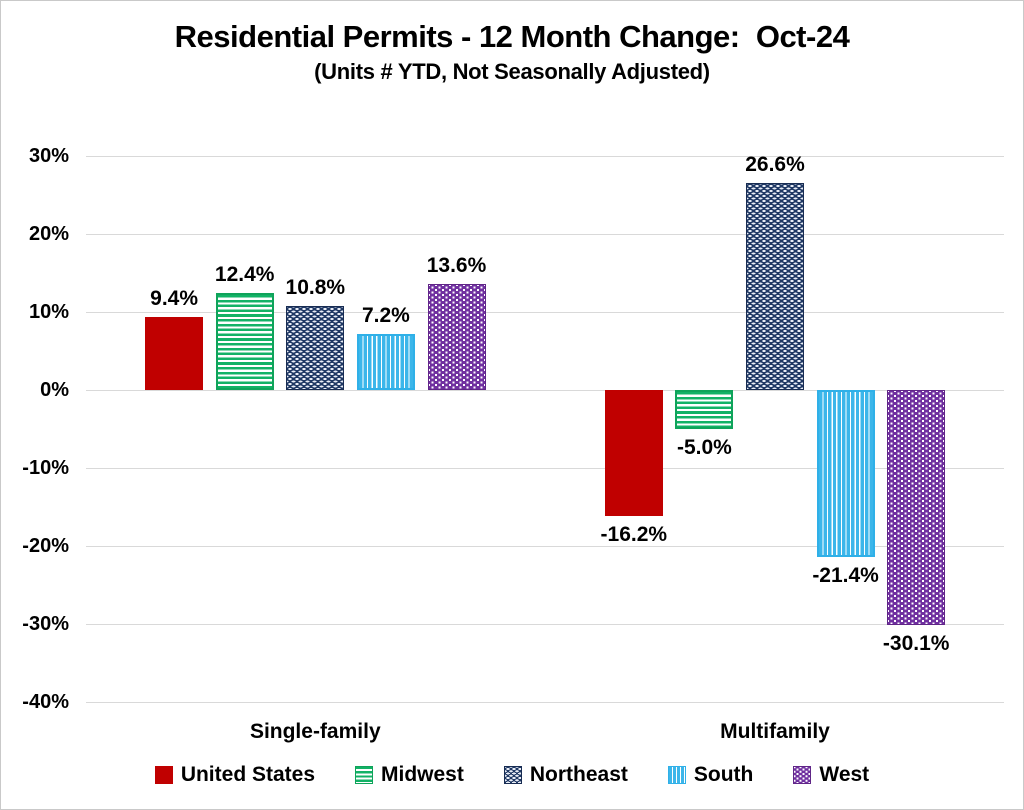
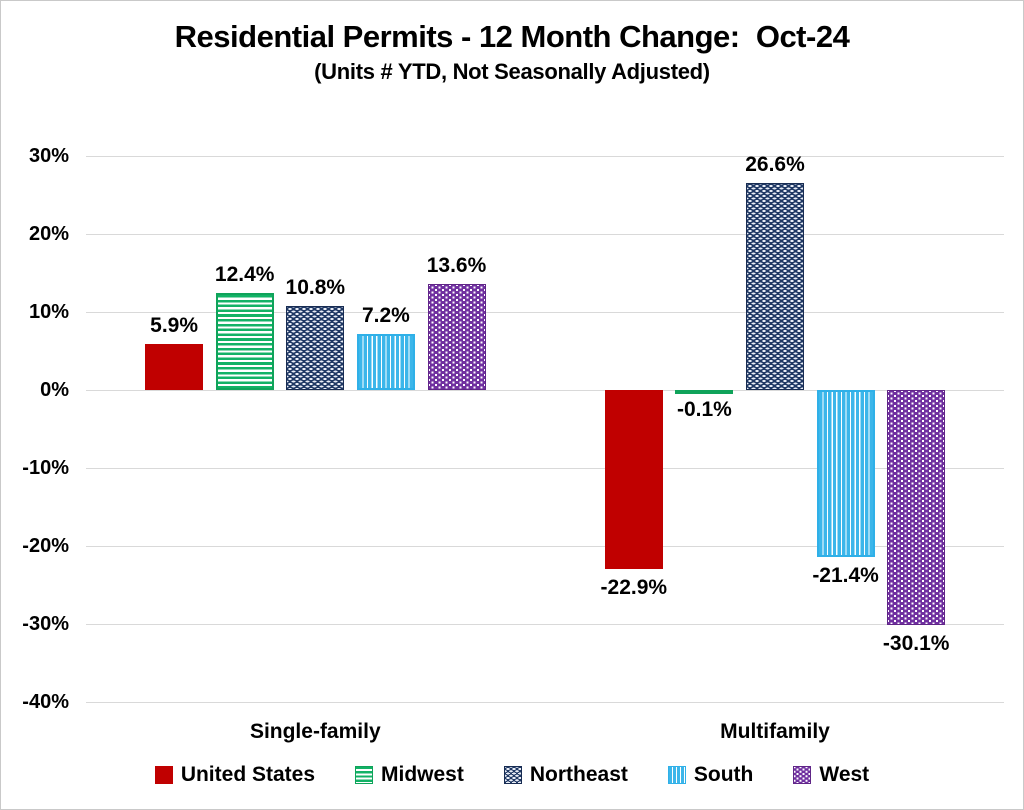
United States/Single-family: 9.4% -> 5.9%
United States/Multifamily: -16.2% -> -22.9%
Midwest/Multifamily: -5.0% -> -0.1%
